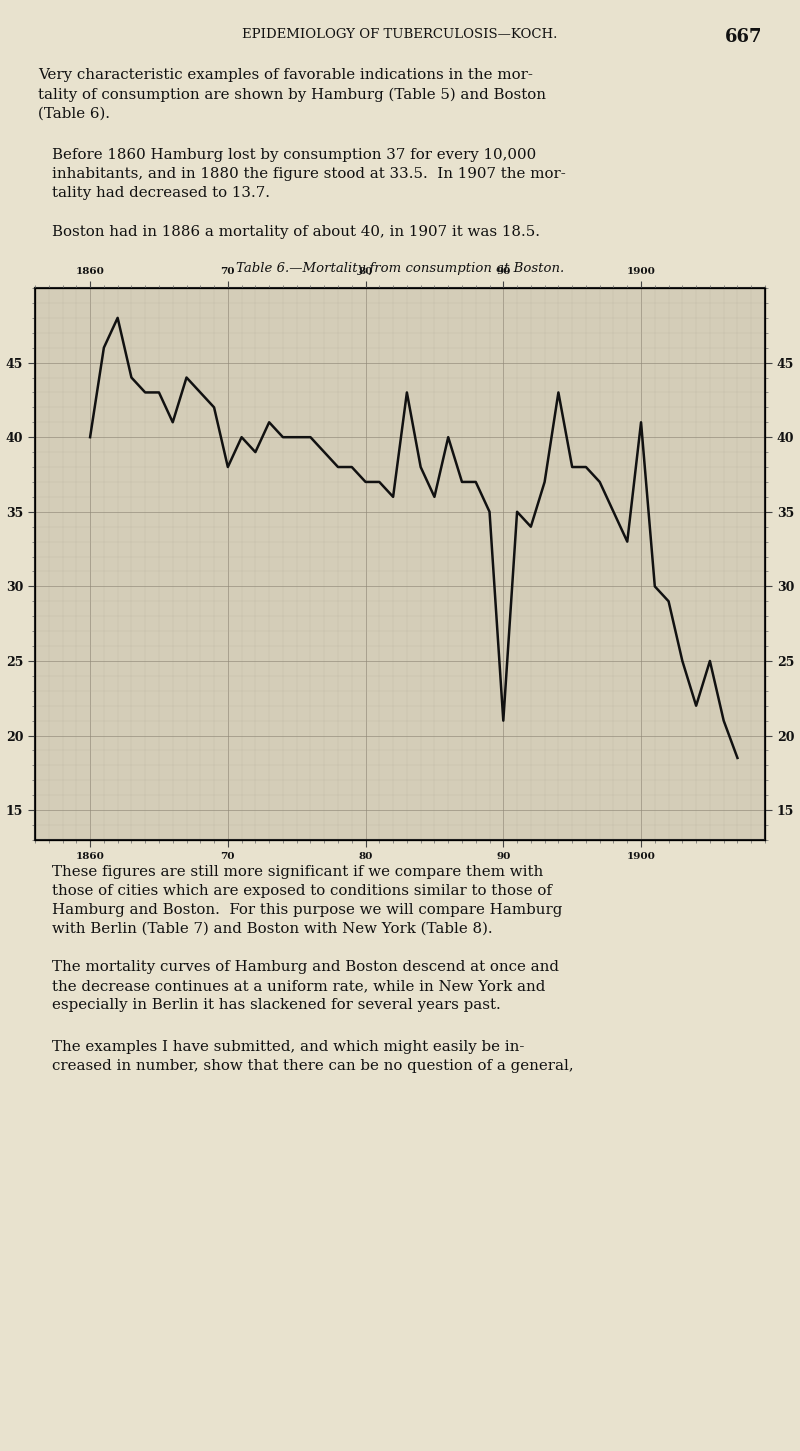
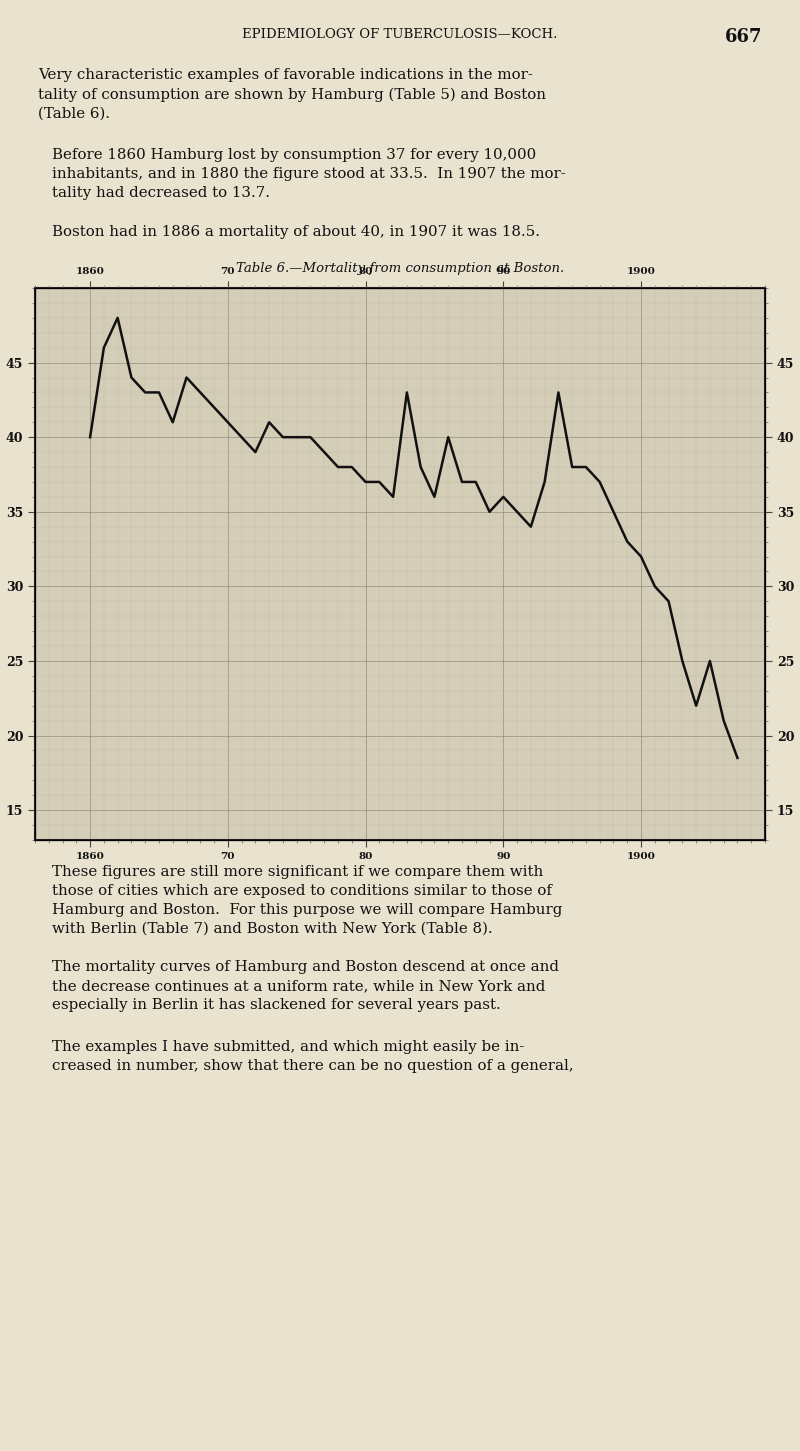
70: 38.0 -> 41.0
90: 21.0 -> 36.0
1900: 41.0 -> 32.0
